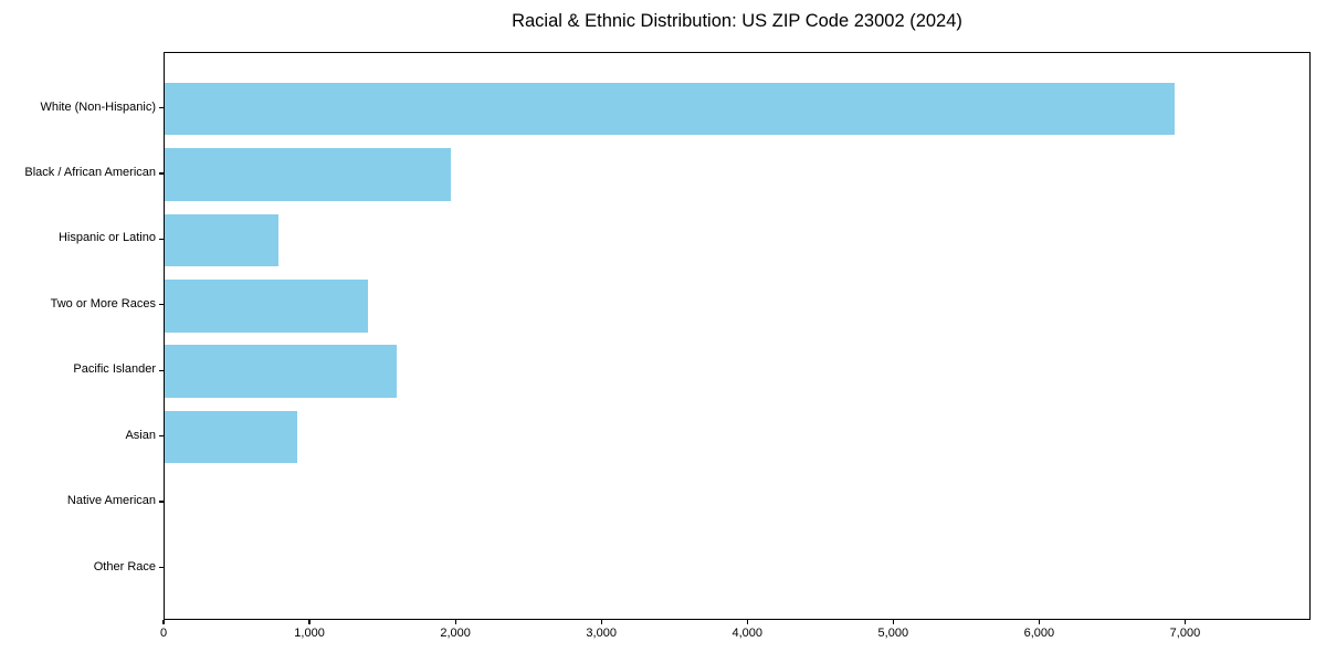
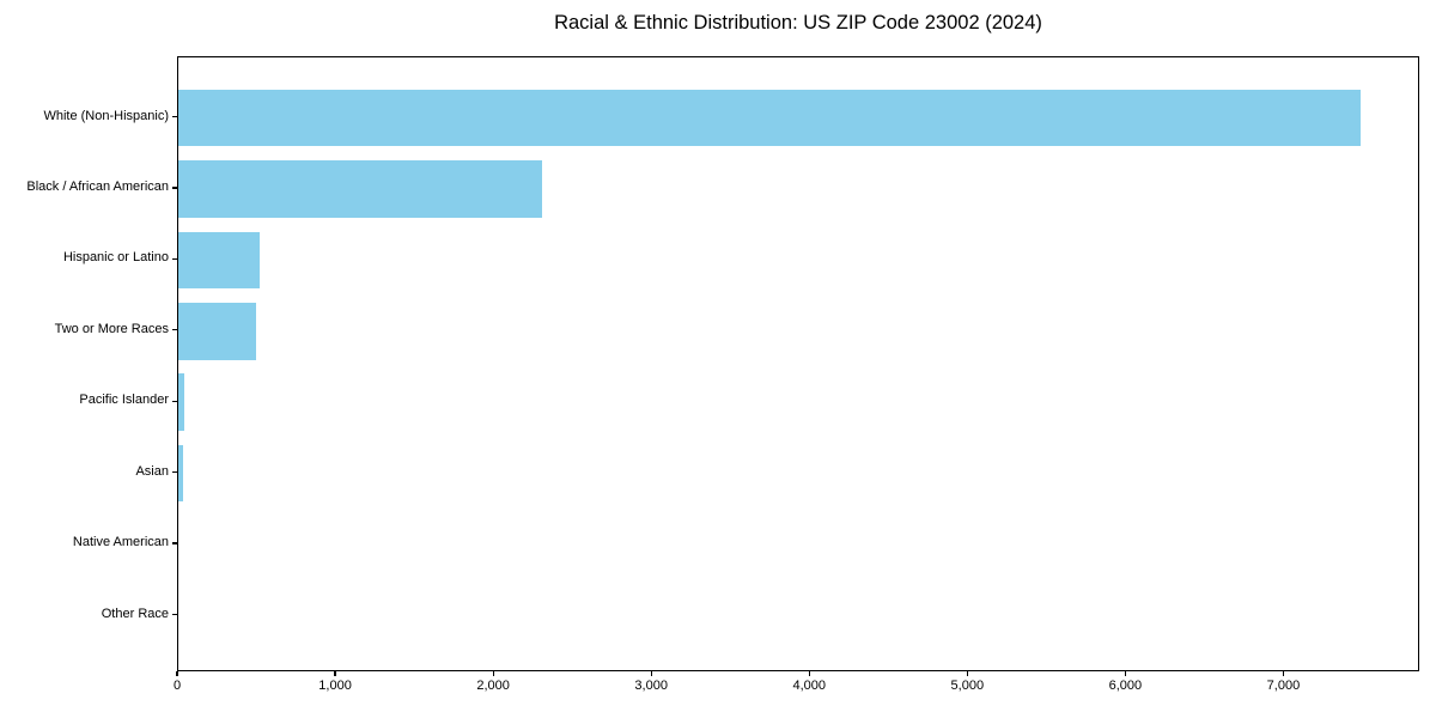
White (Non-Hispanic): 6920 -> 7480
Black / African American: 1960 -> 2300
Hispanic or Latino: 780 -> 520
Two or More Races: 1390 -> 490
Pacific Islander: 1590 -> 40
Asian: 910 -> 30
